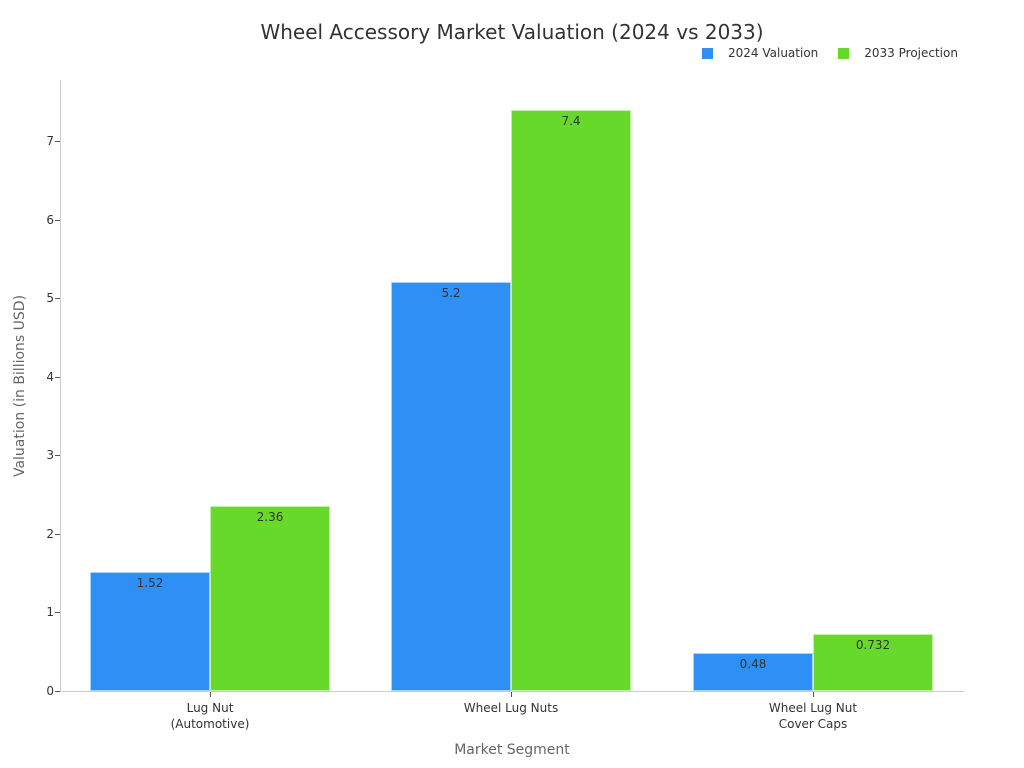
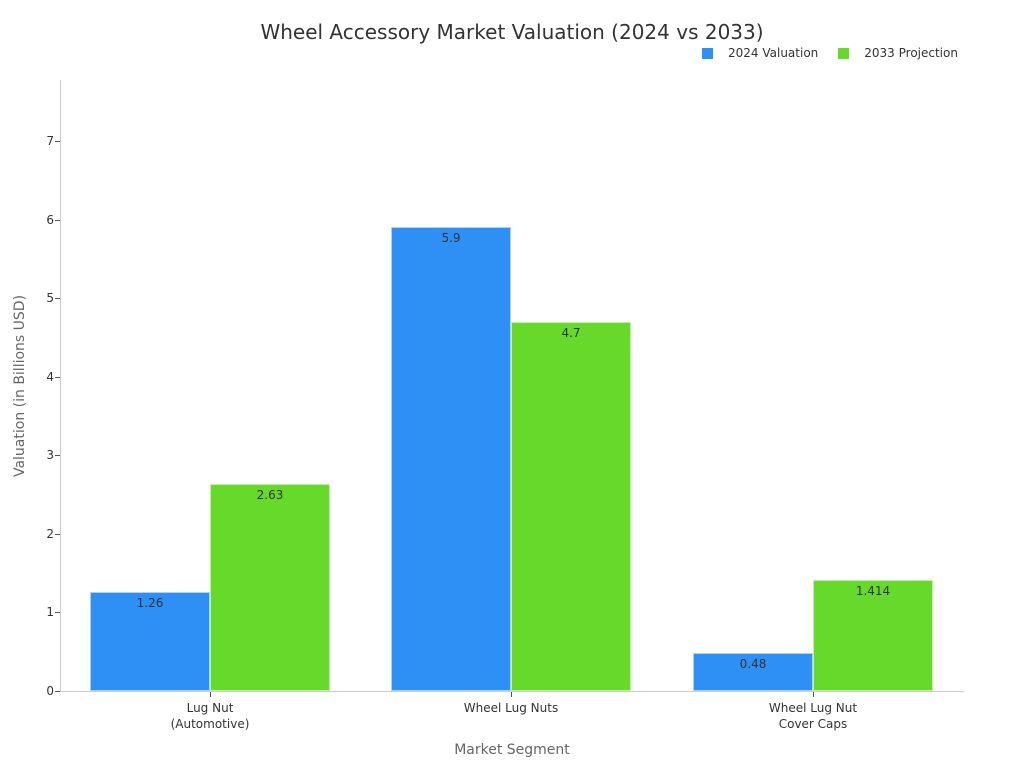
2024 Valuation/Lug Nut (Automotive): 1.52 -> 1.26
2033 Projection/Lug Nut (Automotive): 2.36 -> 2.63
2024 Valuation/Wheel Lug Nuts: 5.2 -> 5.9
2033 Projection/Wheel Lug Nuts: 7.4 -> 4.7
2033 Projection/Wheel Lug Nut Cover Caps: 0.732 -> 1.414
